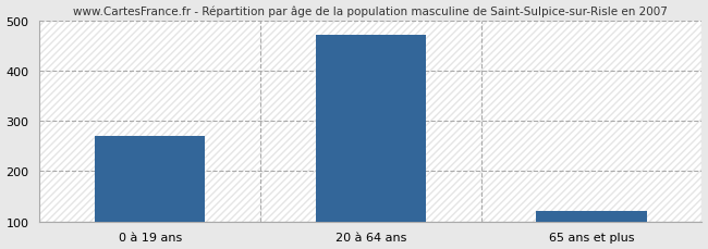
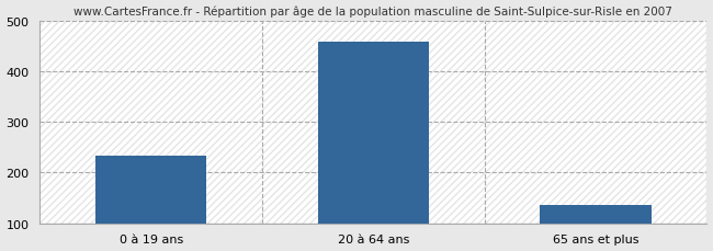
0 à 19 ans: 270 -> 233
20 à 64 ans: 470 -> 458
65 ans et plus: 120 -> 136
